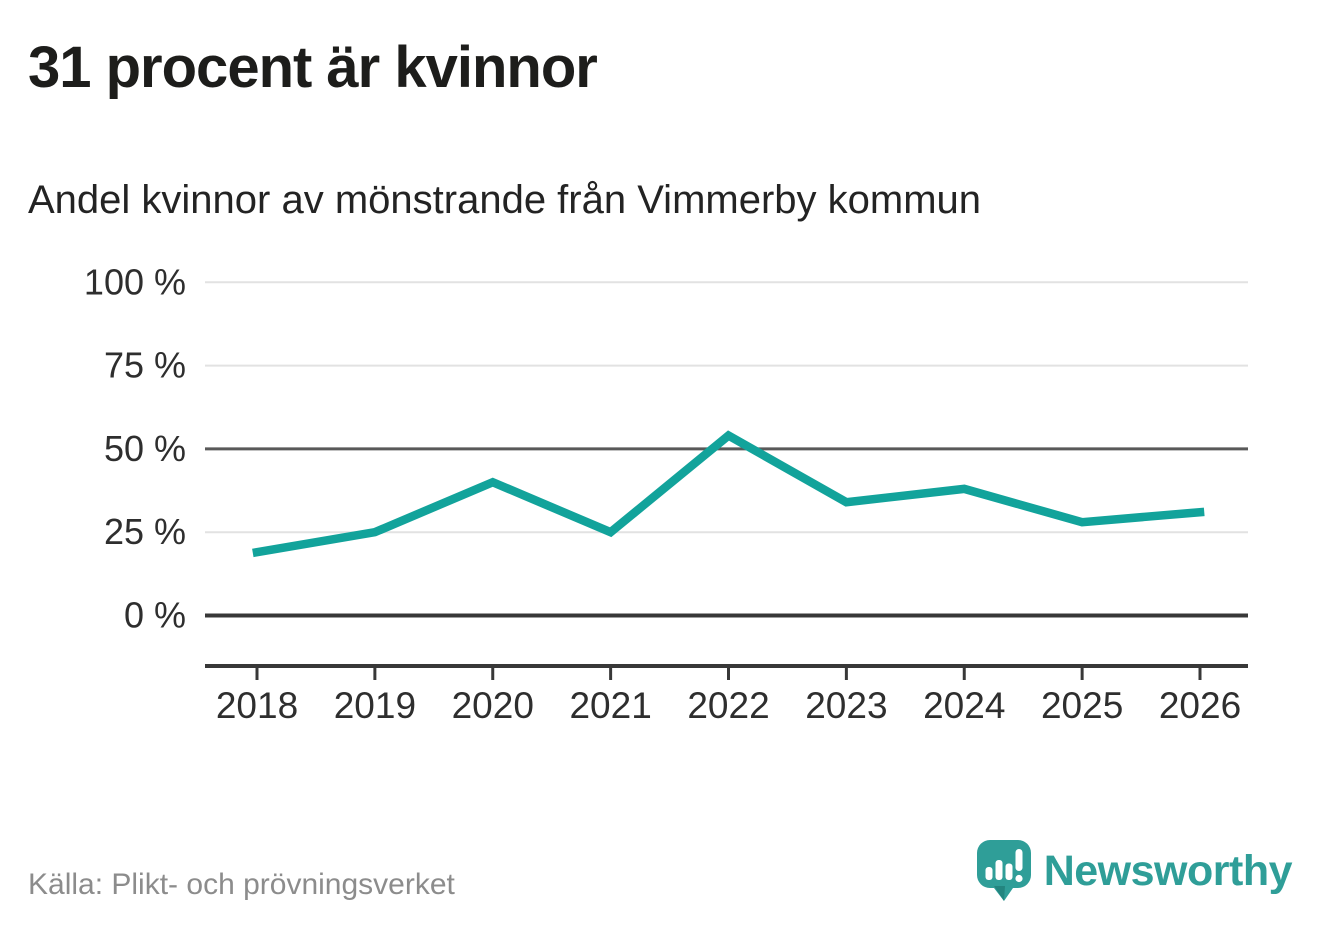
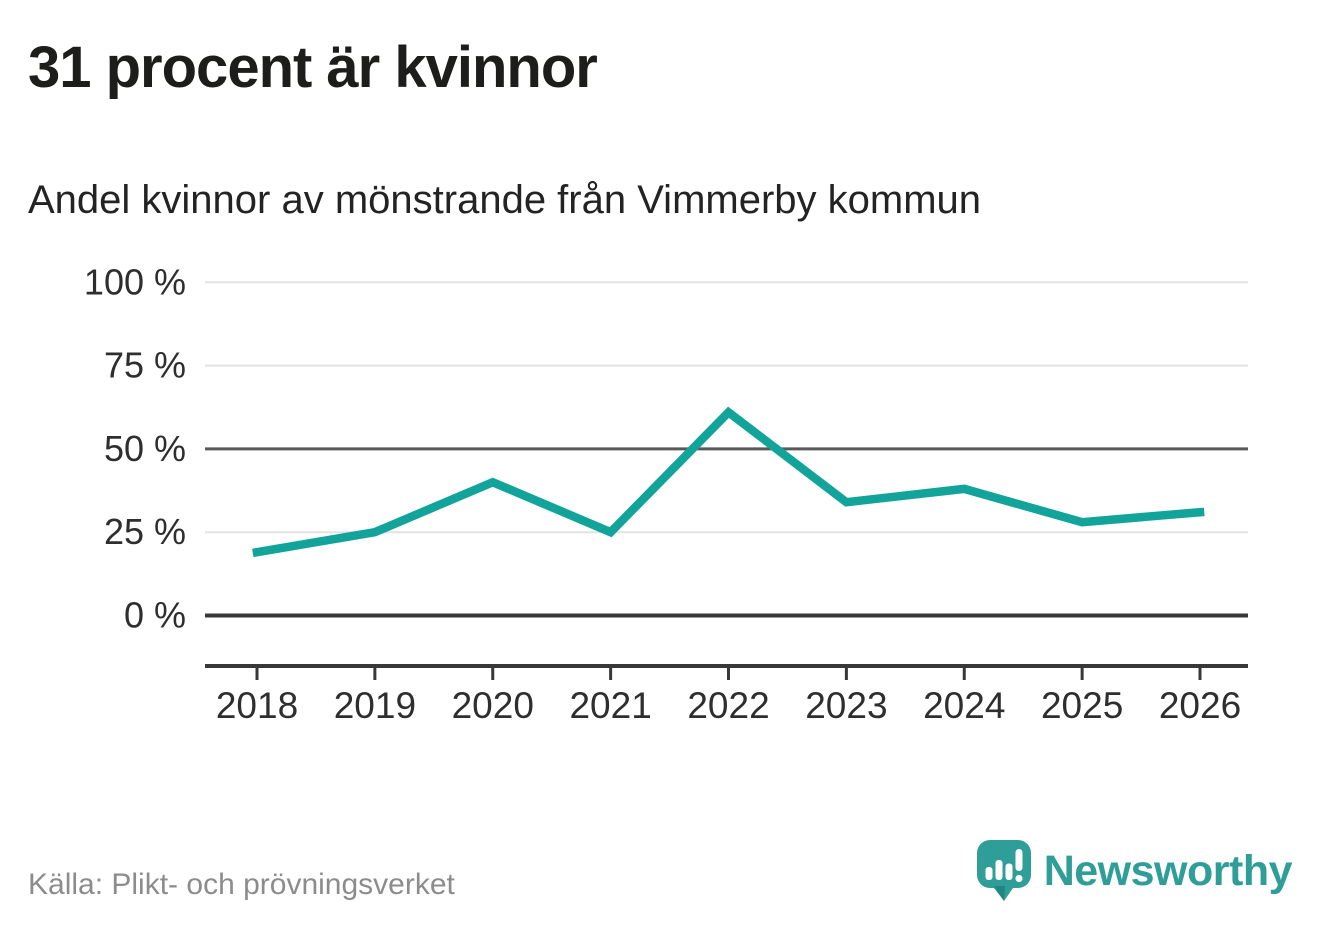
2022: 54% -> 61%
